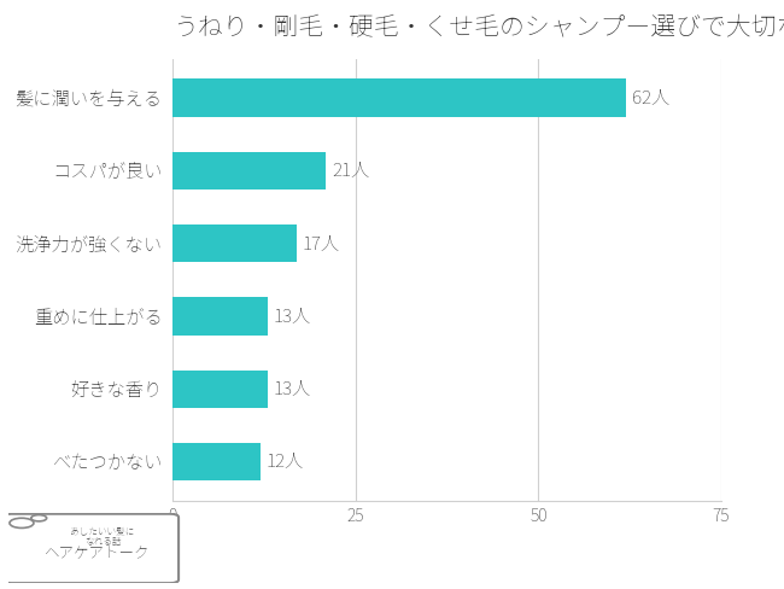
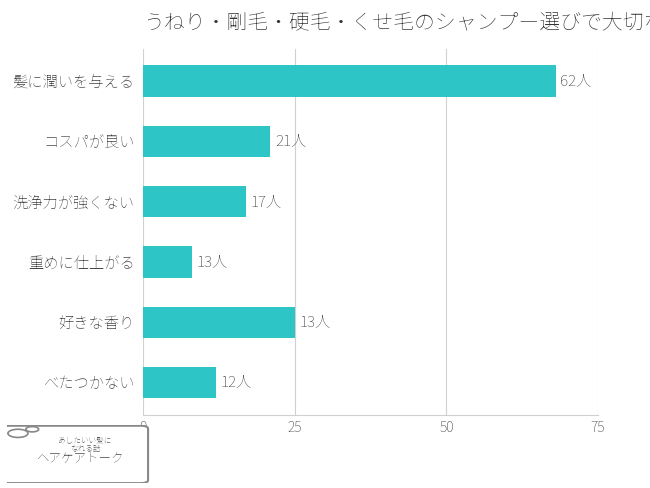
髪に潤いを与える: 62 -> 68
重めに仕上がる: 13 -> 8
好きな香り: 13 -> 25
